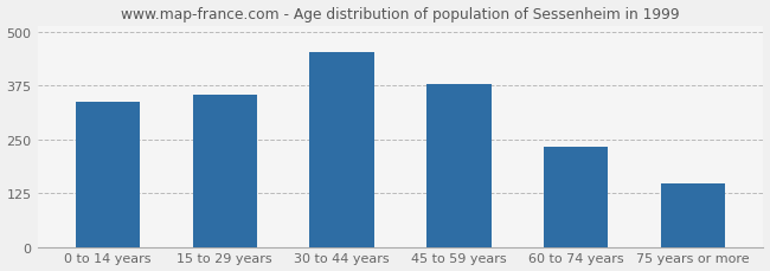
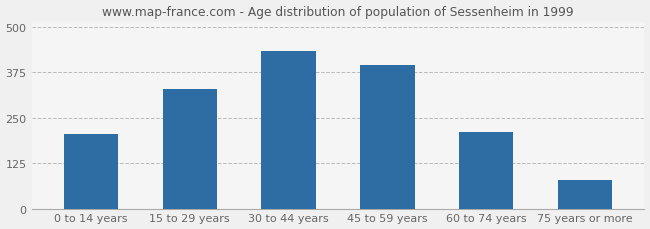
0 to 14 years: 338 -> 205
15 to 29 years: 355 -> 330
30 to 44 years: 453 -> 435
45 to 59 years: 378 -> 395
60 to 74 years: 232 -> 210
75 years or more: 148 -> 80
